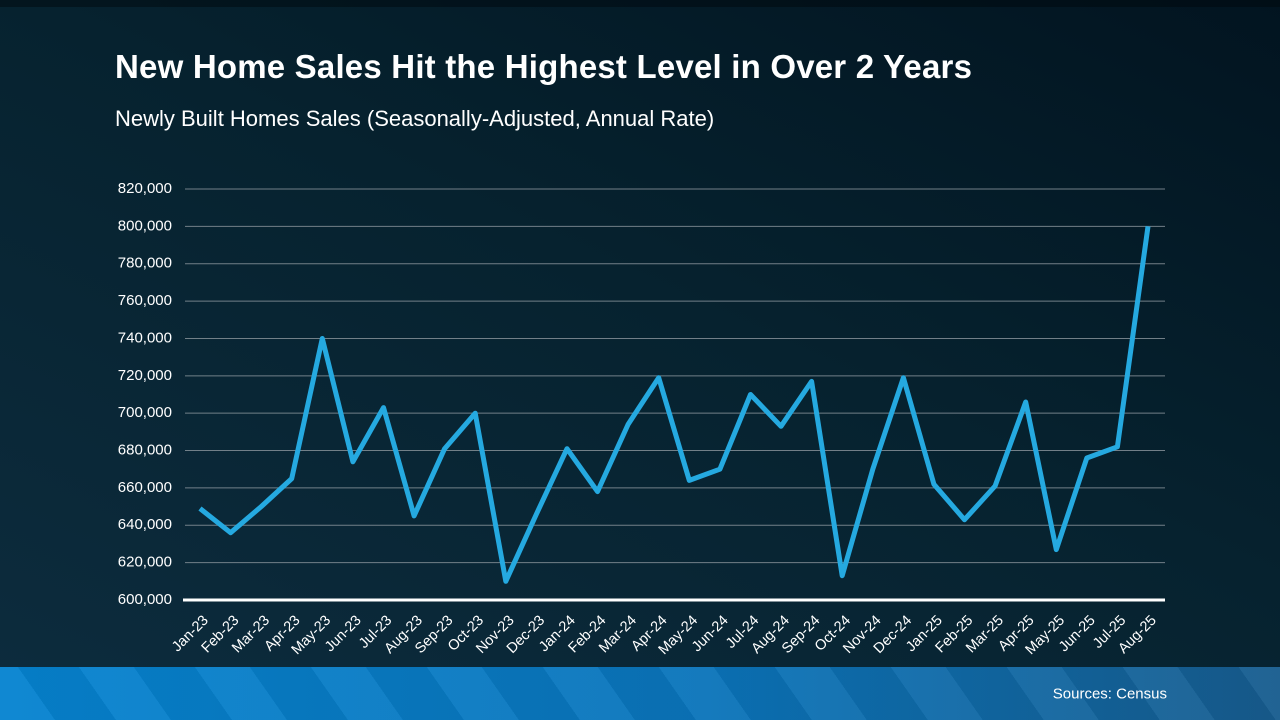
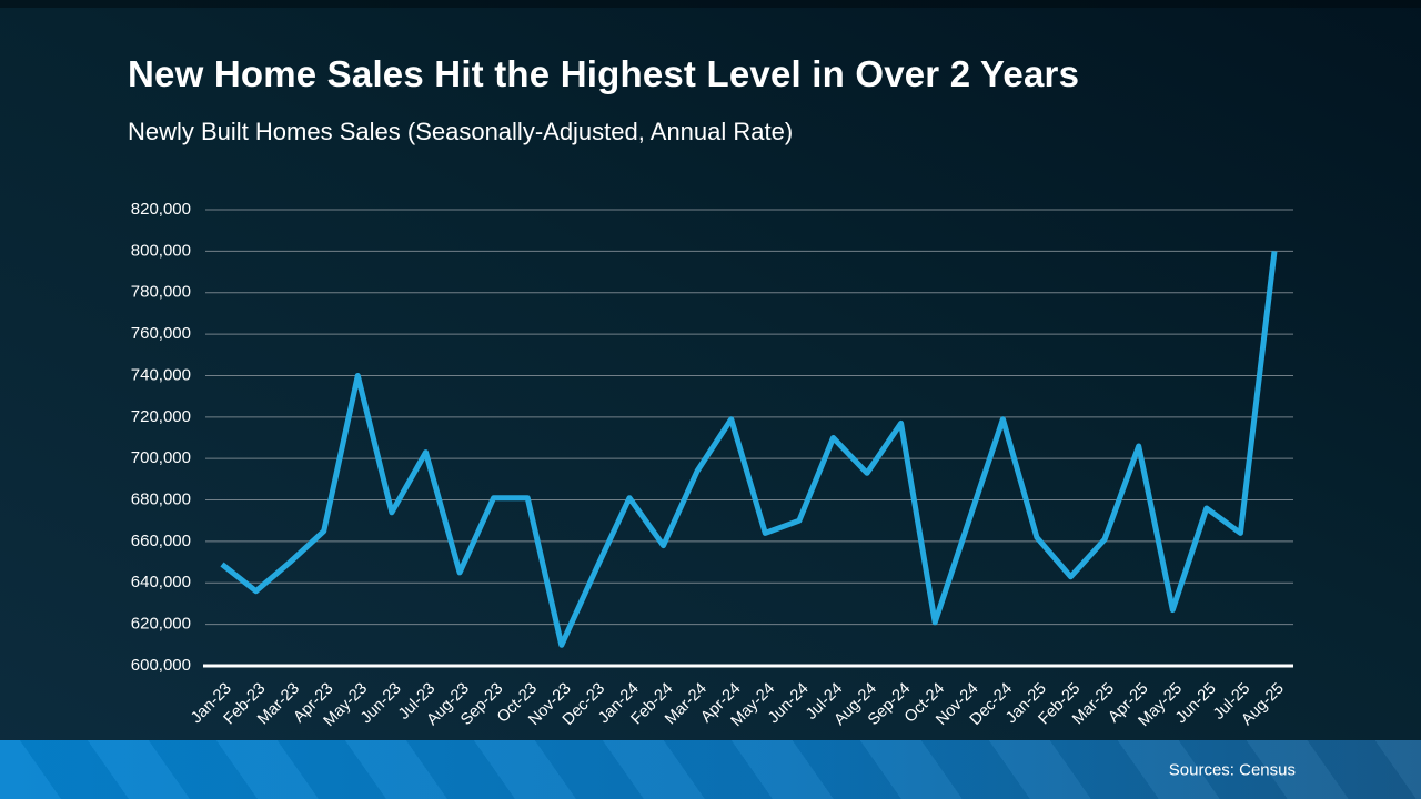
Oct-23: 700000 -> 681000
Oct-24: 613000 -> 621000
Jul-25: 682000 -> 664000
